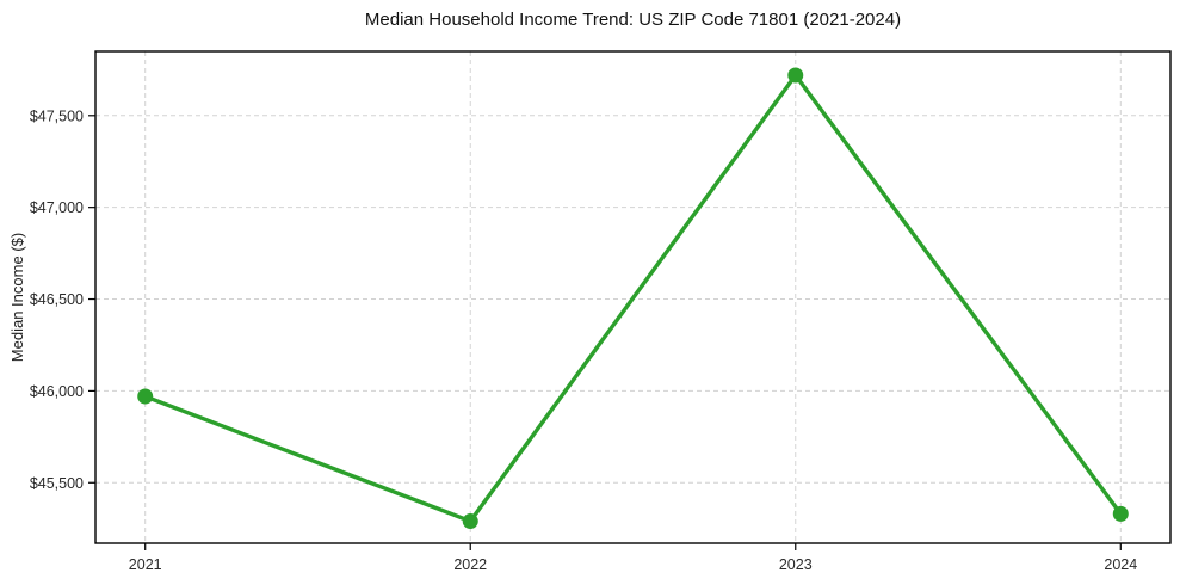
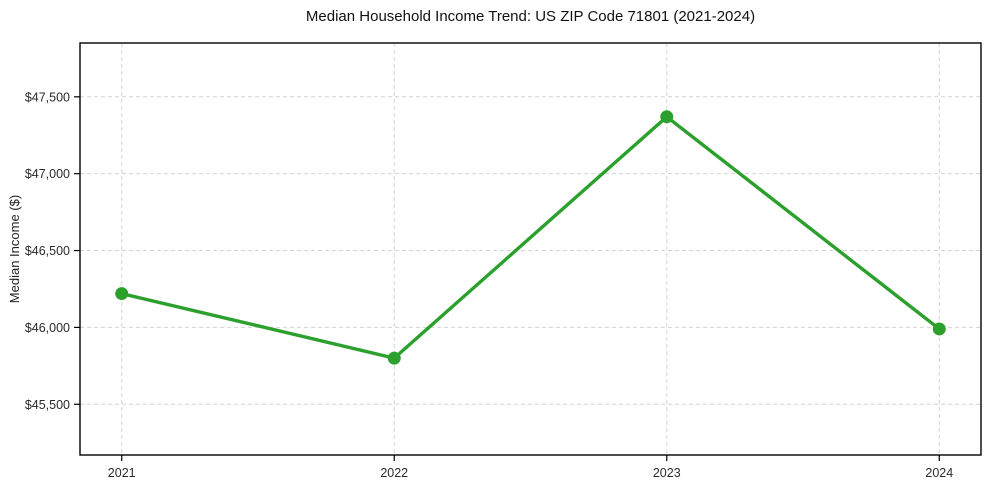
2021: $45970 -> $46220
2022: $45290 -> $45800
2023: $47720 -> $47370
2024: $45330 -> $45990
